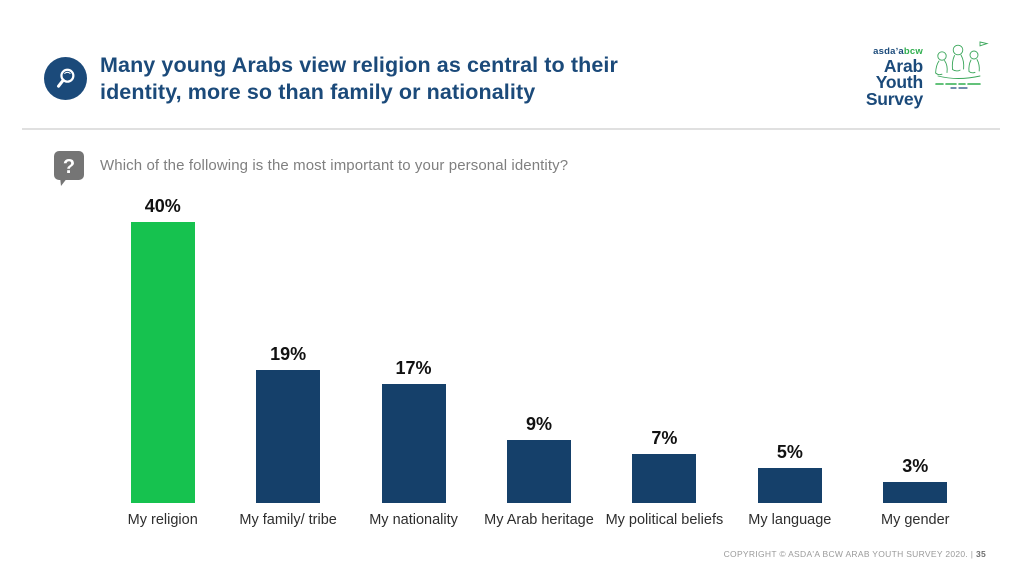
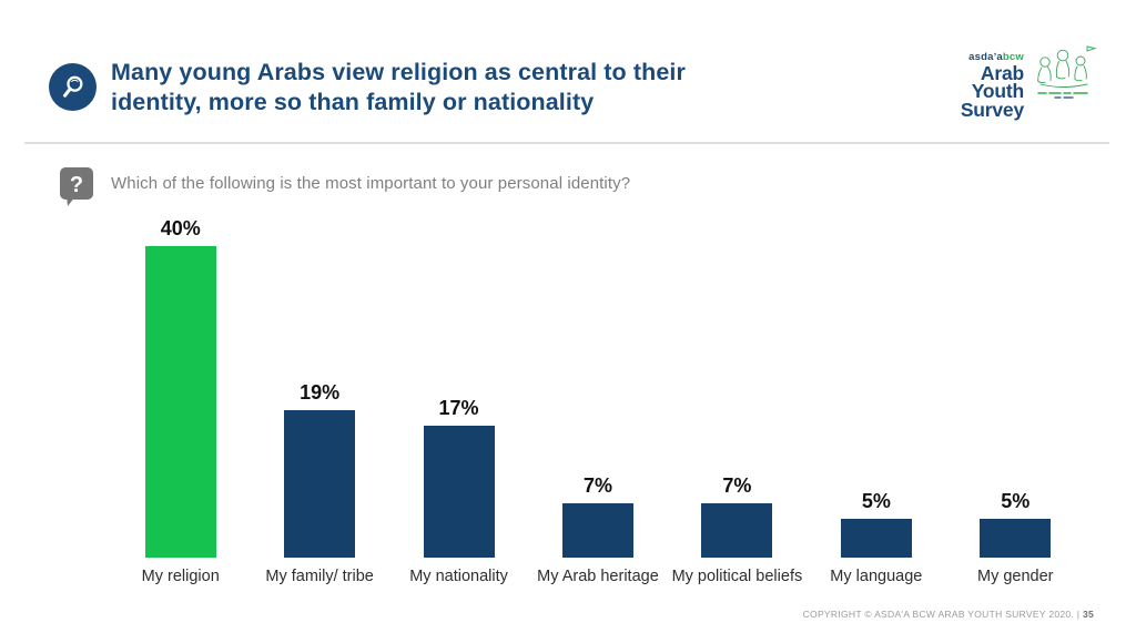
My Arab heritage: 9% -> 7%
My gender: 3% -> 5%
